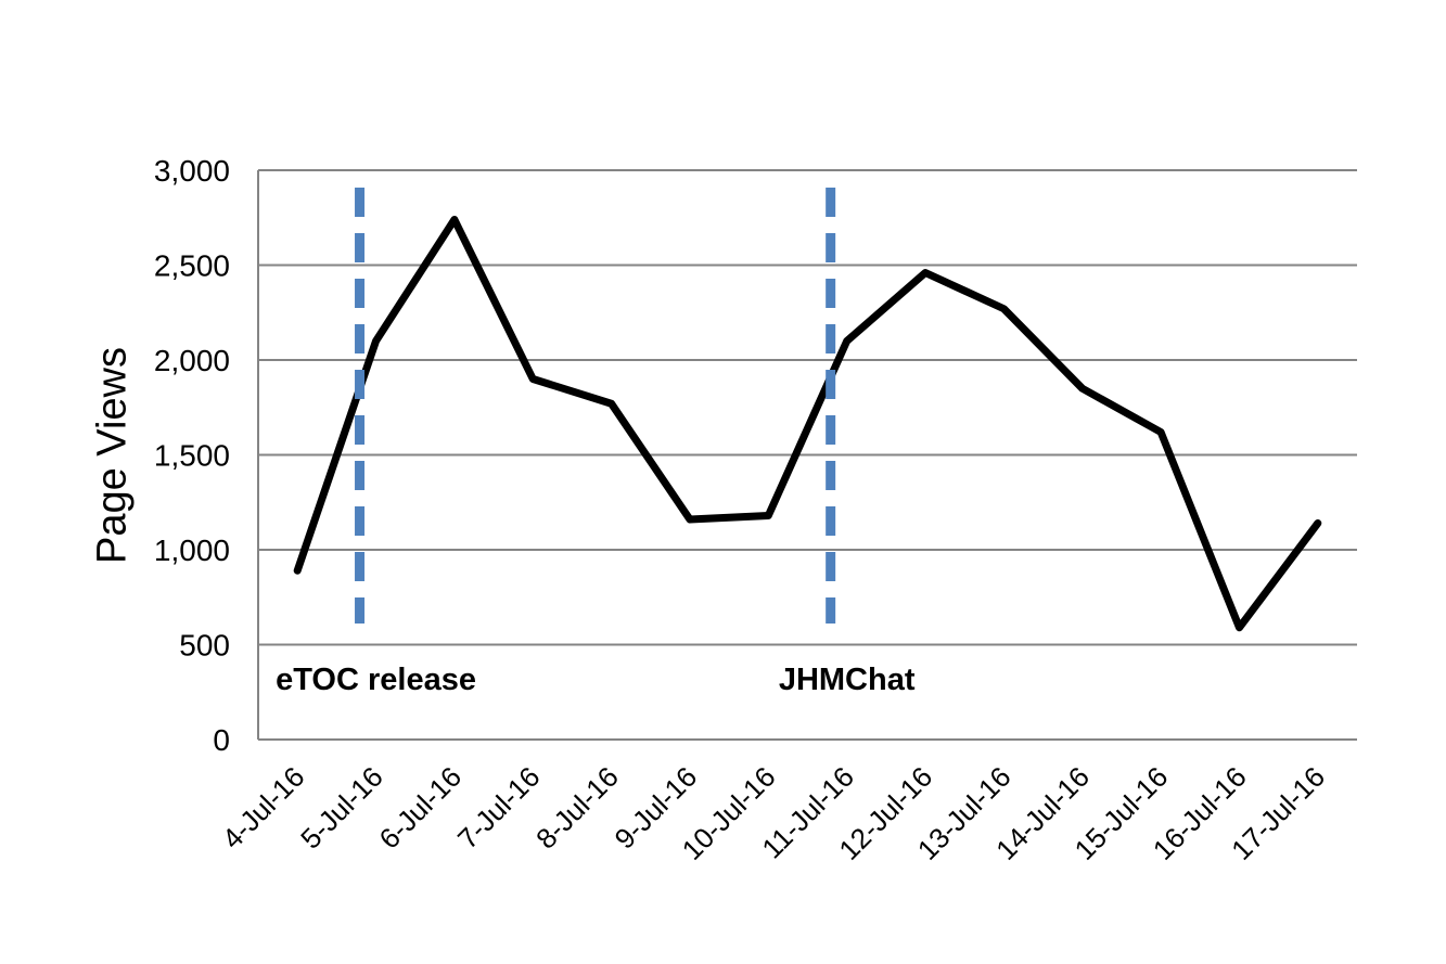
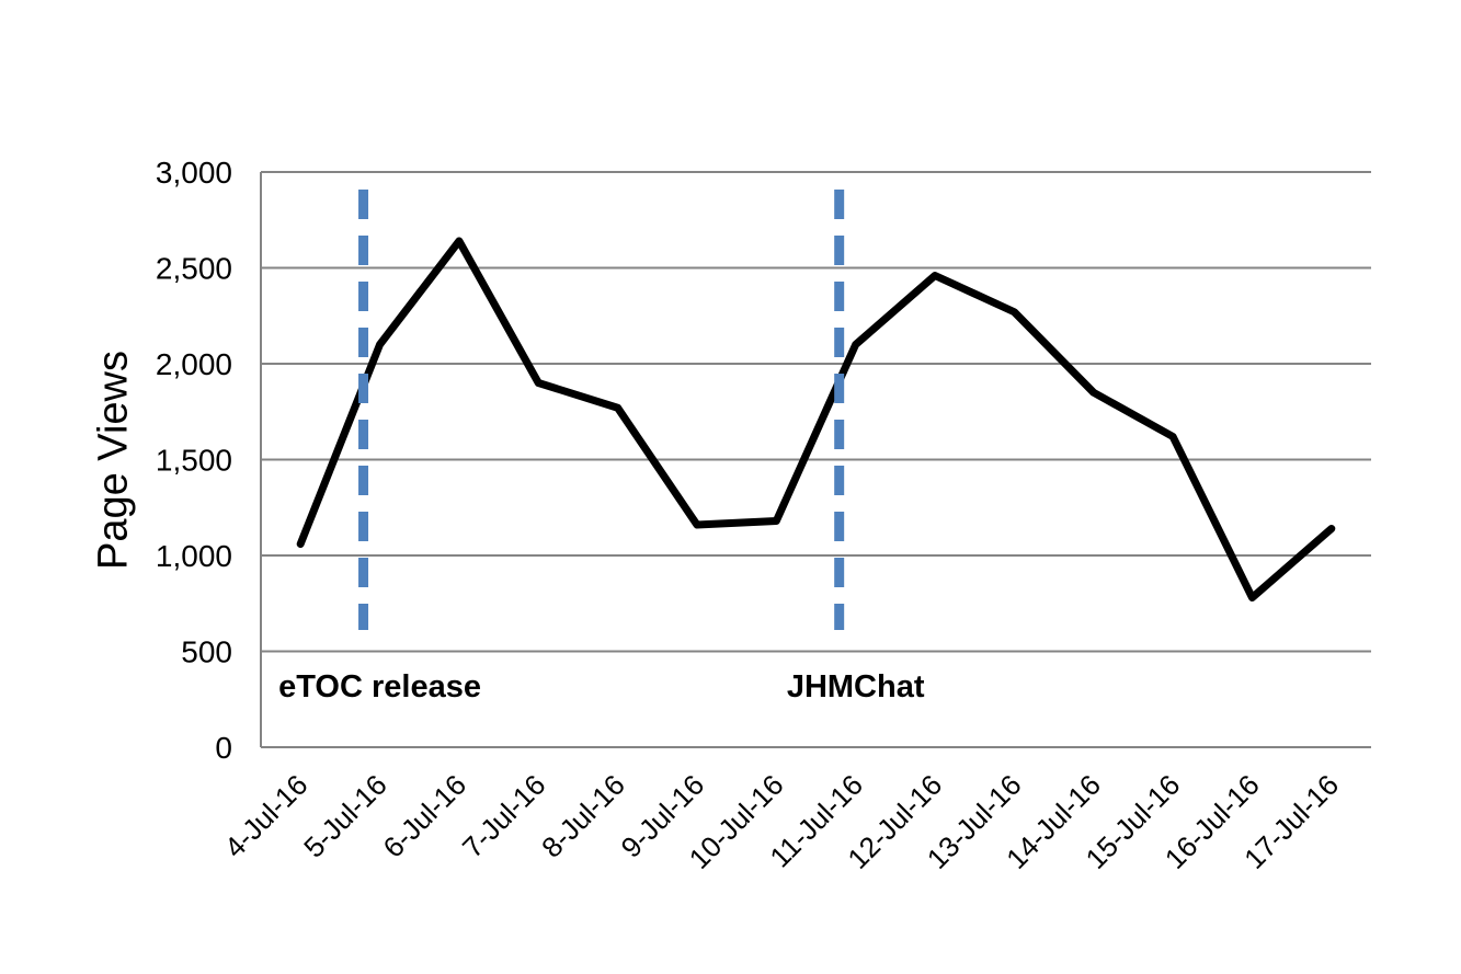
4-Jul-16: 890 -> 1060
6-Jul-16: 2740 -> 2640
16-Jul-16: 590 -> 780
